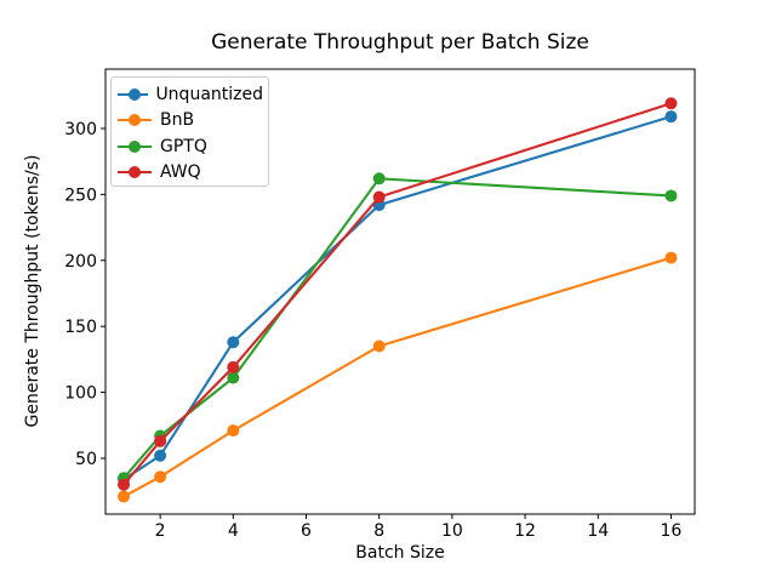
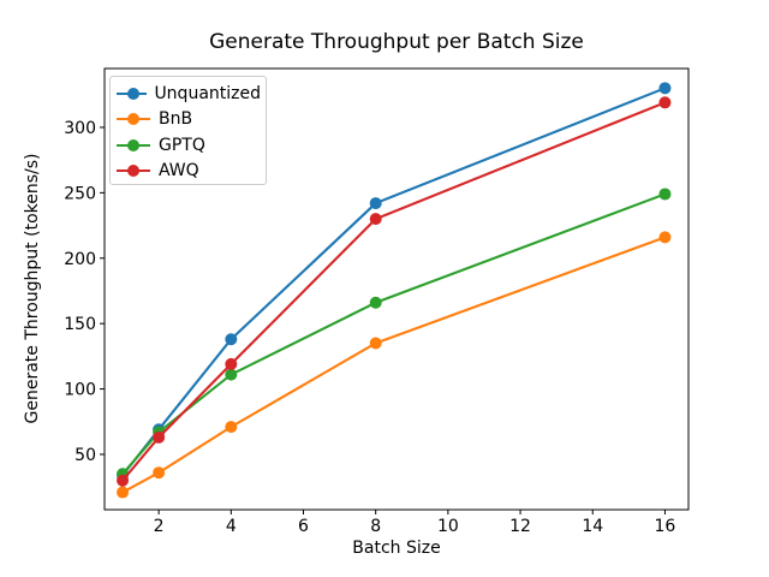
Unquantized/2: 52 -> 69
GPTQ/8: 262 -> 166
AWQ/8: 248 -> 230
Unquantized/16: 309 -> 330
BnB/16: 202 -> 216
